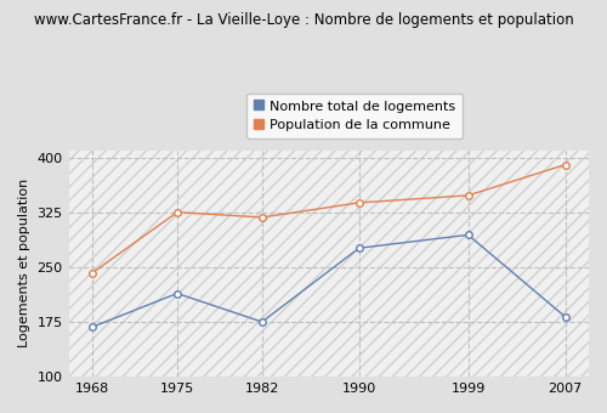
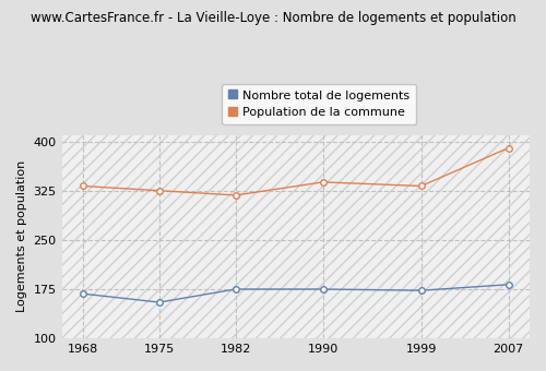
Population de la commune/1968: 242 -> 332
Nombre total de logements/1975: 214 -> 155
Nombre total de logements/1990: 276 -> 175
Nombre total de logements/1999: 294 -> 173
Population de la commune/1999: 348 -> 332
